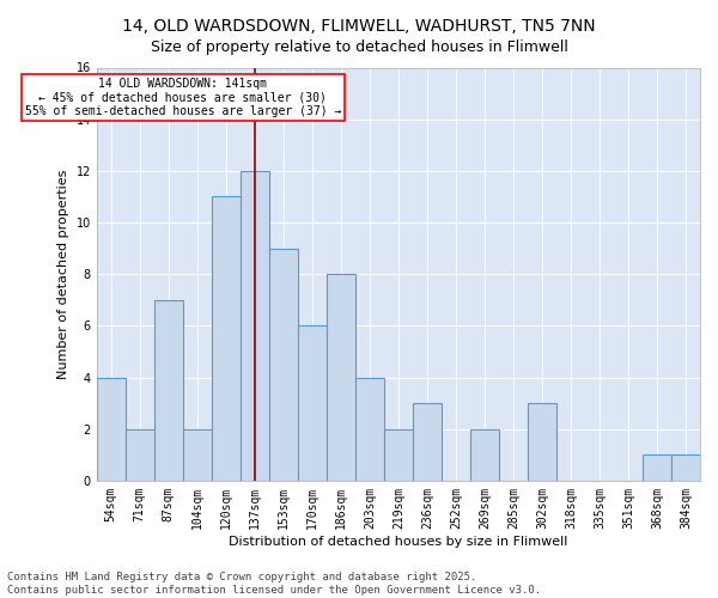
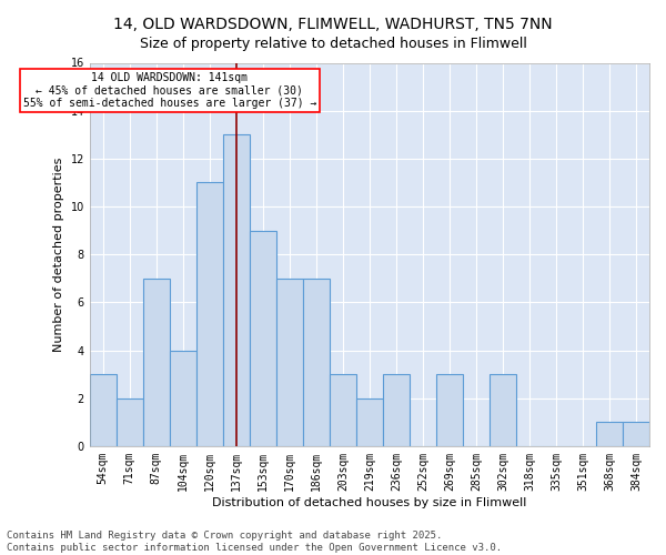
54sqm: 4 -> 3
104sqm: 2 -> 4
137sqm: 12 -> 13
170sqm: 6 -> 7
186sqm: 8 -> 7
203sqm: 4 -> 3
269sqm: 2 -> 3
